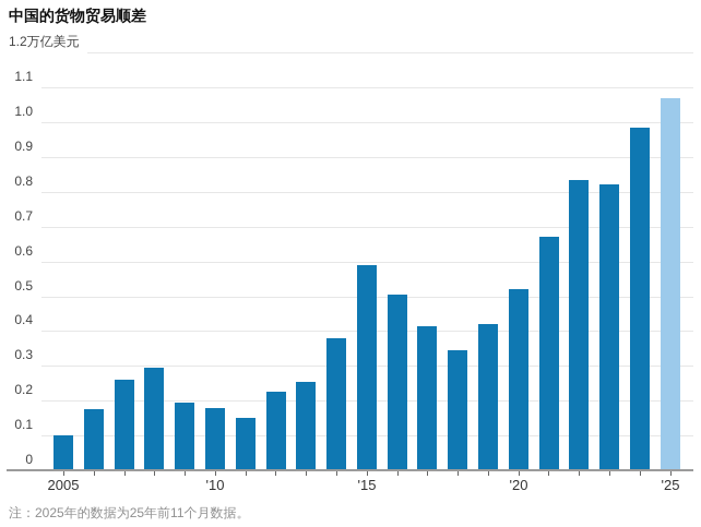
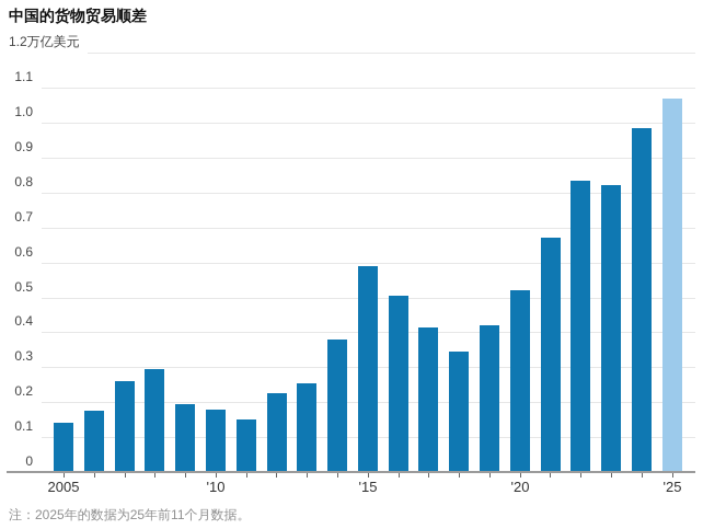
2005: 0.10 -> 0.14
